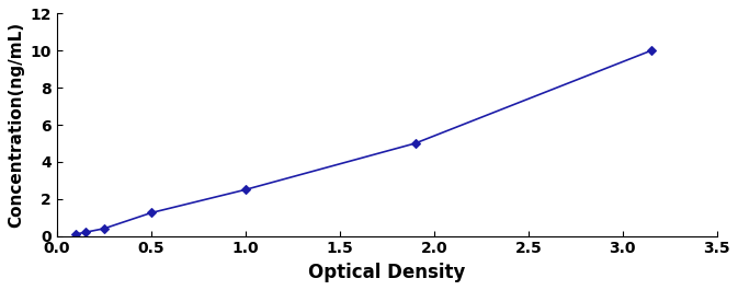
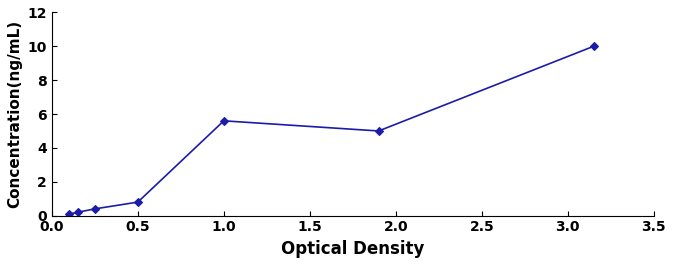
0.5: 1.2 -> 0.8
1.0: 2.5 -> 5.6
